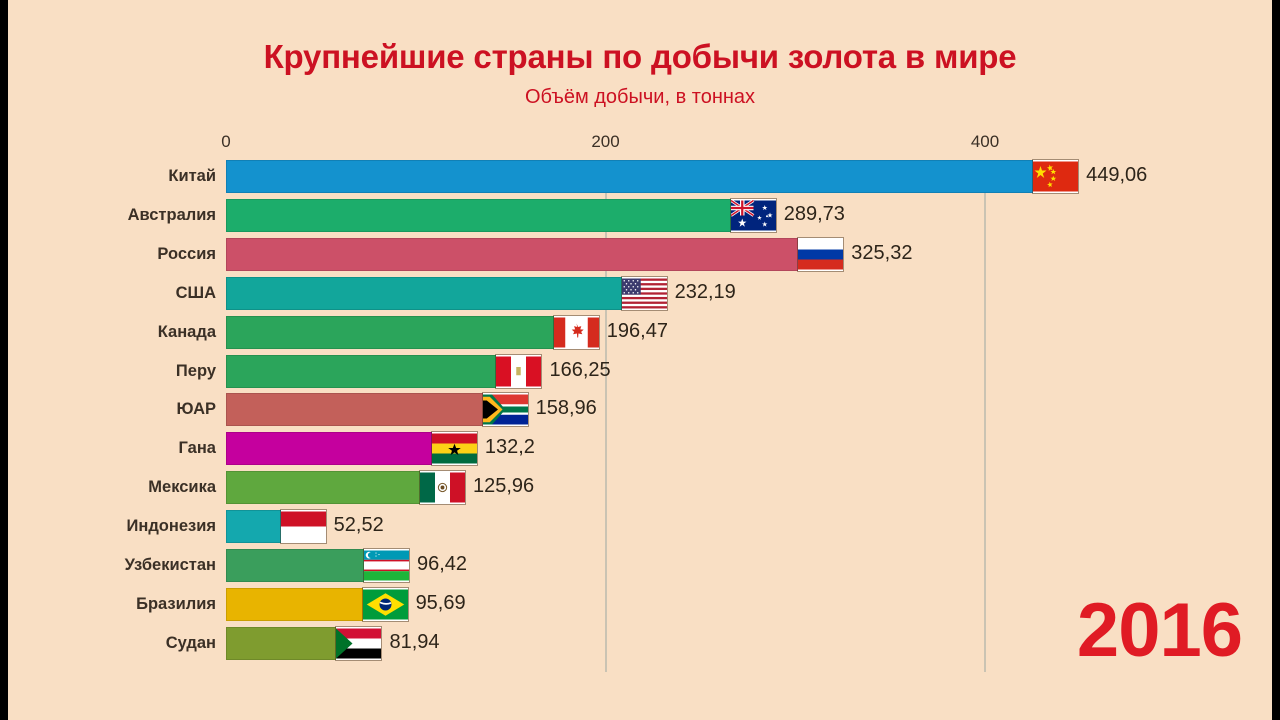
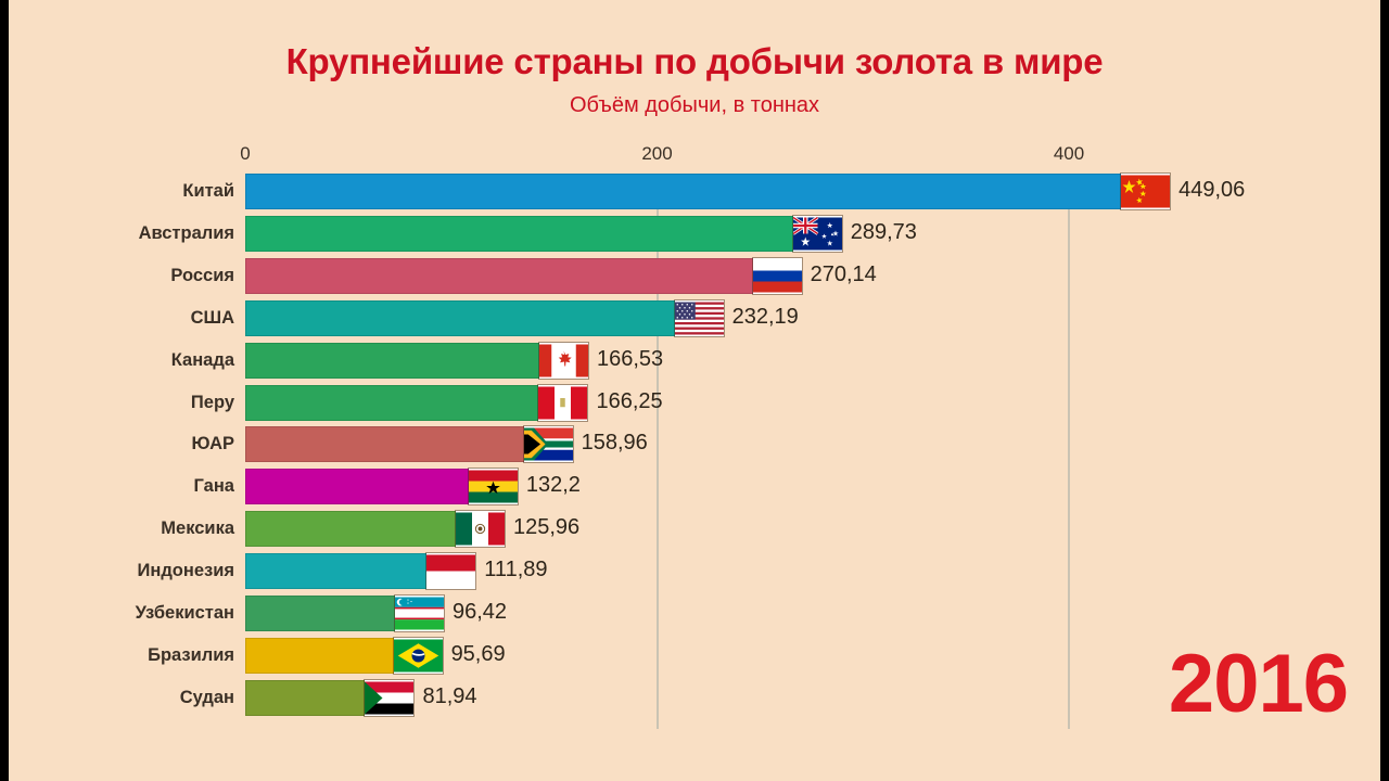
Россия: 325,32 -> 270,14
Канада: 196,47 -> 166,53
Индонезия: 52,52 -> 111,89
